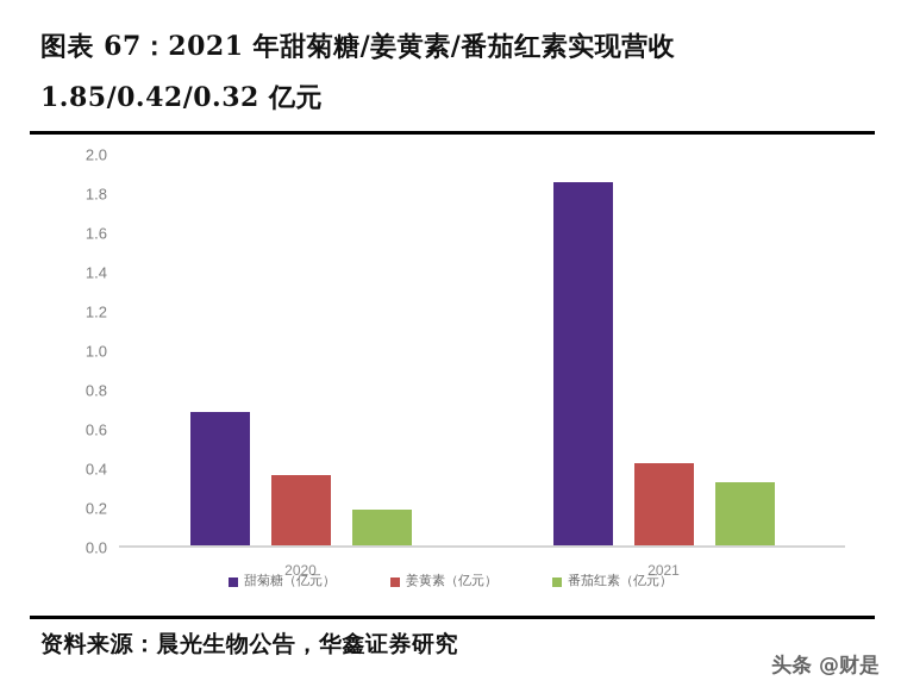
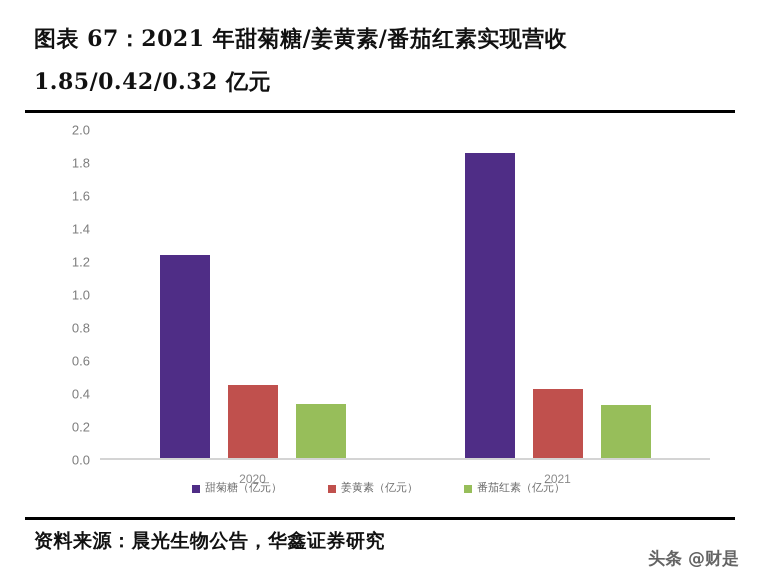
甜菊糖（亿元）/2020: 0.68 -> 1.23
姜黄素（亿元）/2020: 0.36 -> 0.44
番茄红素（亿元）/2020: 0.18 -> 0.33
